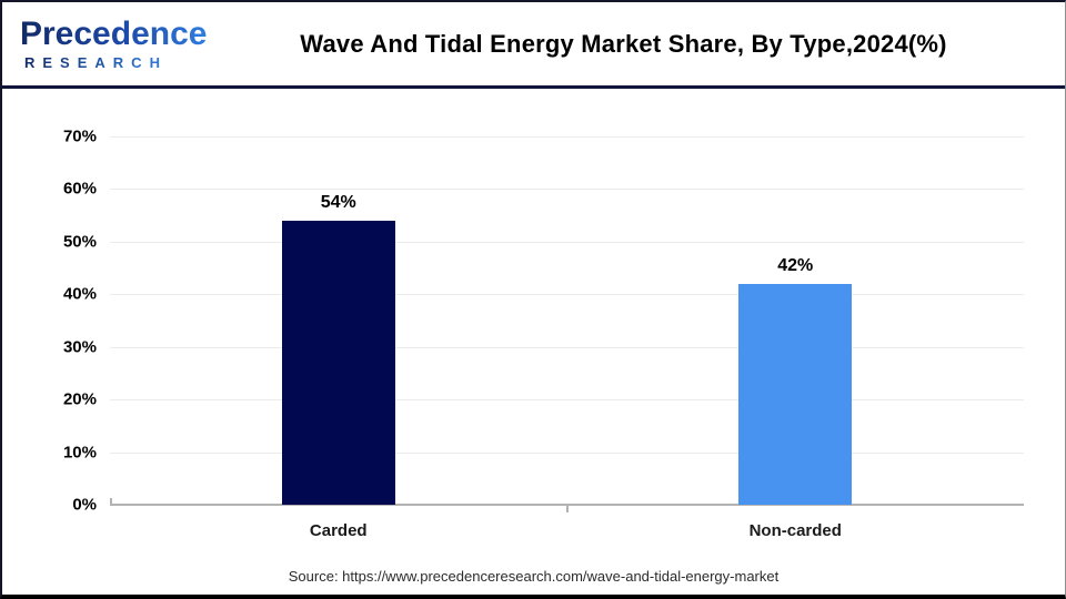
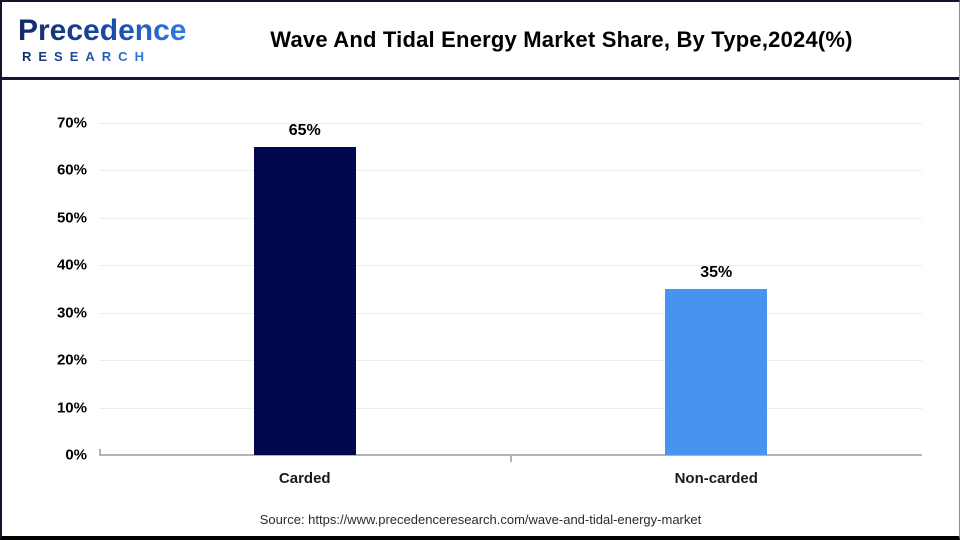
Carded: 54% -> 65%
Non-carded: 42% -> 35%
